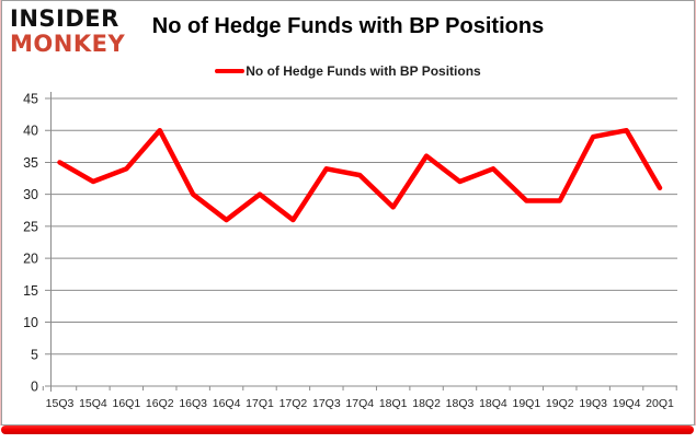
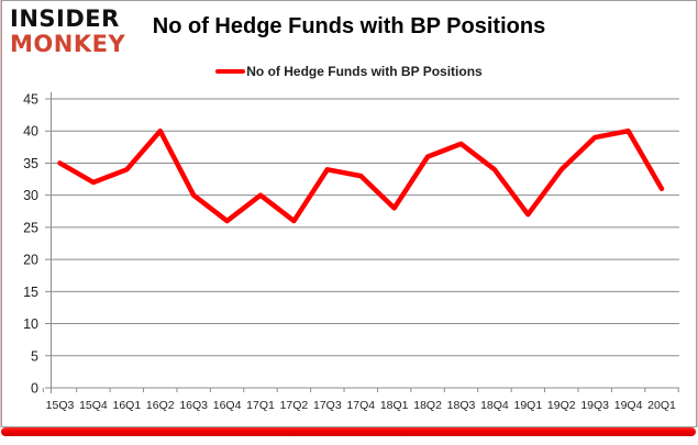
18Q3: 32 -> 38
19Q1: 29 -> 27
19Q2: 29 -> 34
